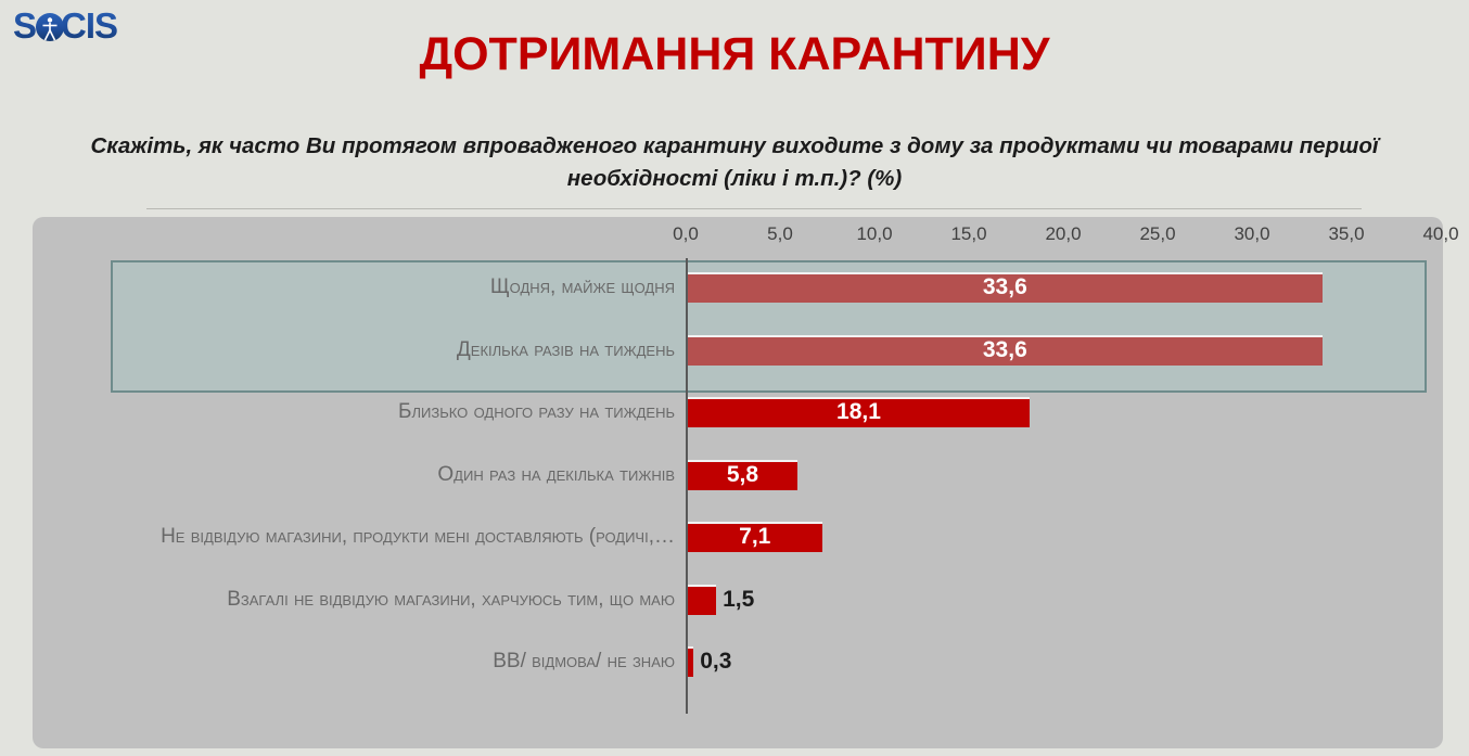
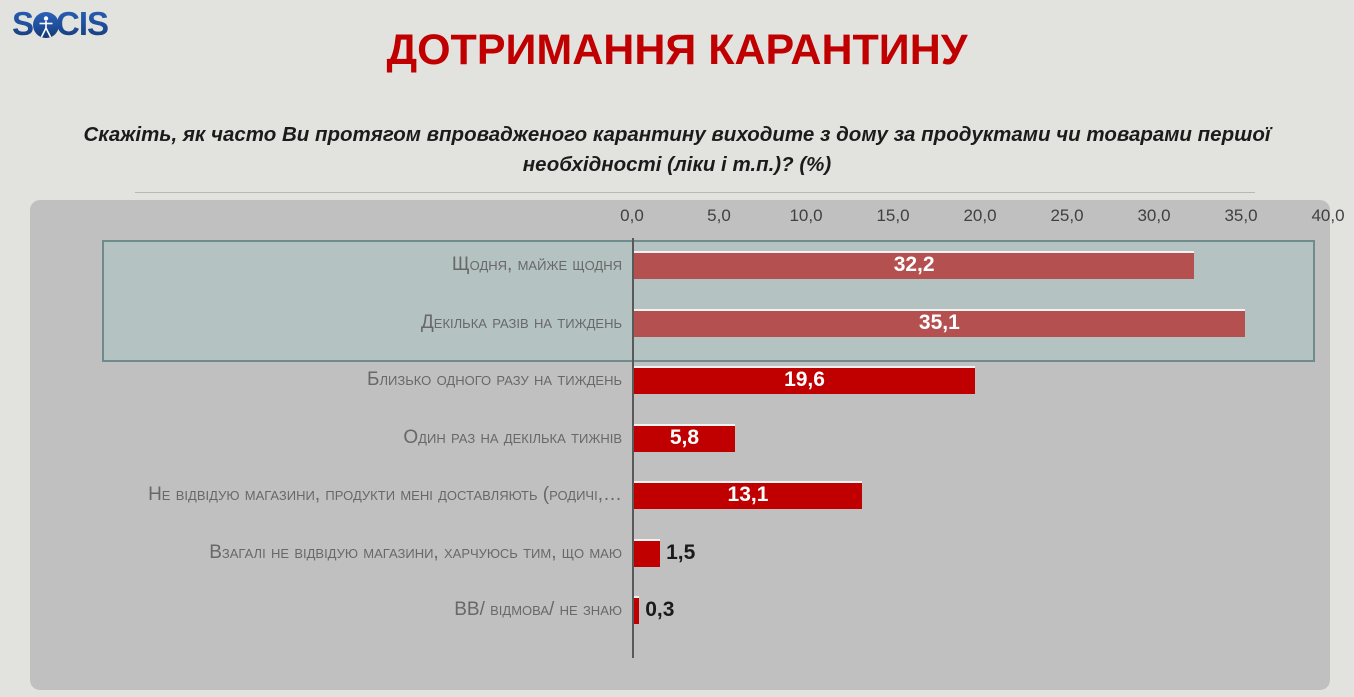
Щодня, майже щодня: 33,6 -> 32,2
Декілька разів на тиждень: 33,6 -> 35,1
Близько одного разу на тиждень: 18,1 -> 19,6
Не відвідую магазини, продукти мені доставляють (родичі,…: 7,1 -> 13,1
